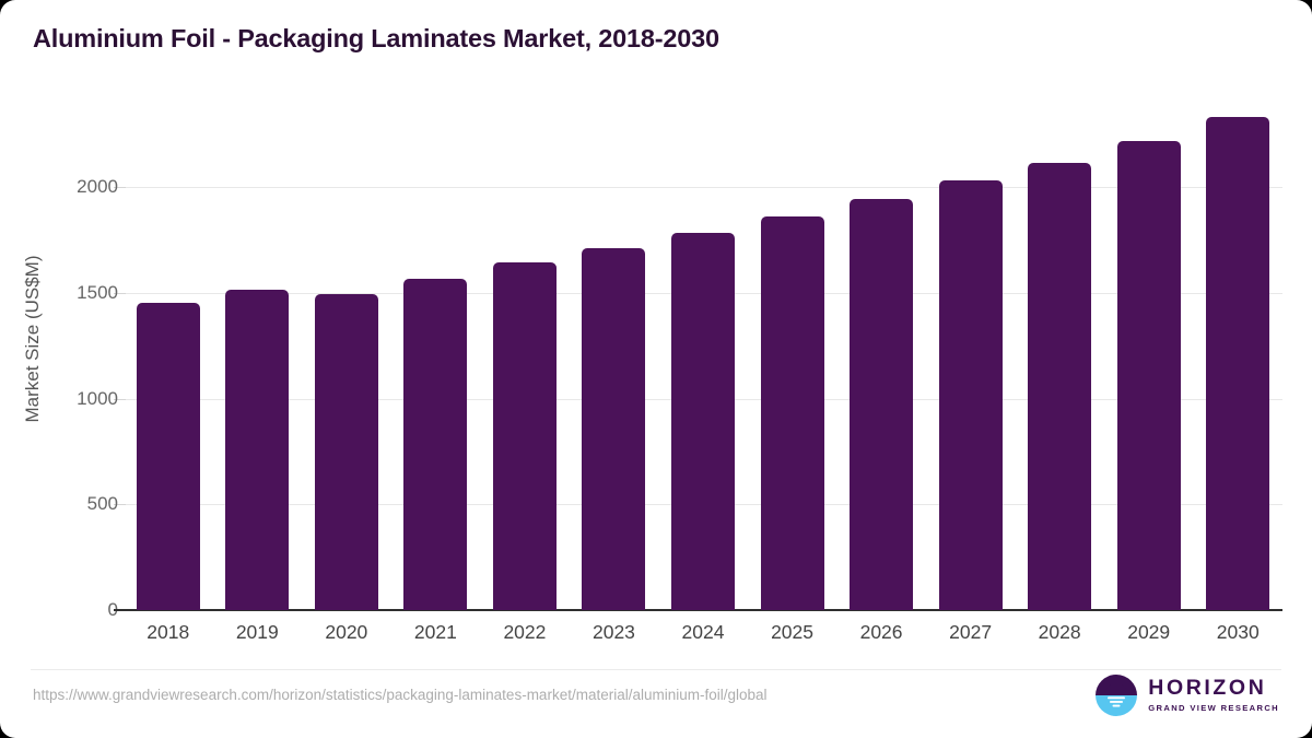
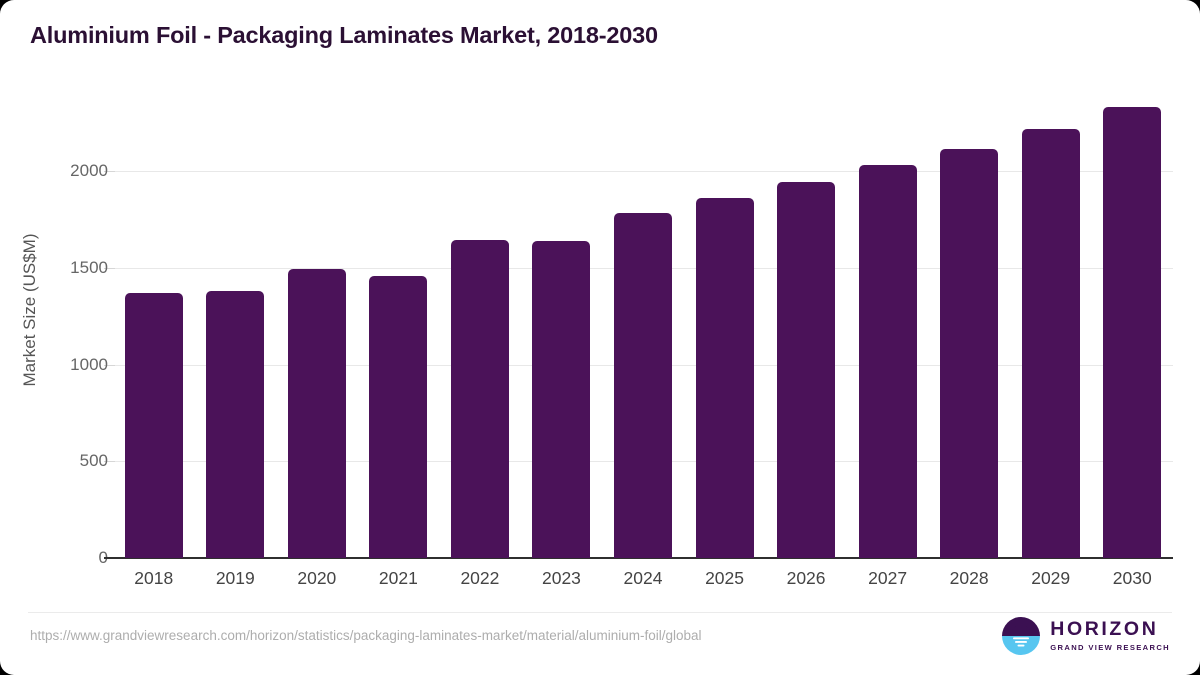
2018: 1450 -> 1370
2019: 1520 -> 1380
2021: 1560 -> 1460
2023: 1710 -> 1640
